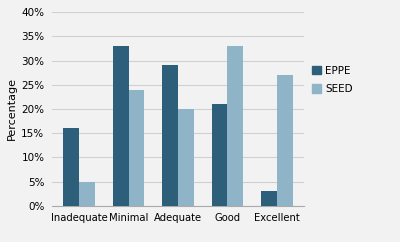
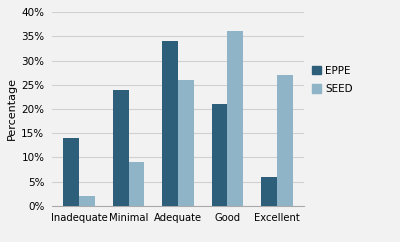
EPPE/Inadequate: 16% -> 14%
SEED/Inadequate: 5% -> 2%
EPPE/Minimal: 33% -> 24%
SEED/Minimal: 24% -> 9%
EPPE/Adequate: 29% -> 34%
SEED/Adequate: 20% -> 26%
SEED/Good: 33% -> 36%
EPPE/Excellent: 3% -> 6%
